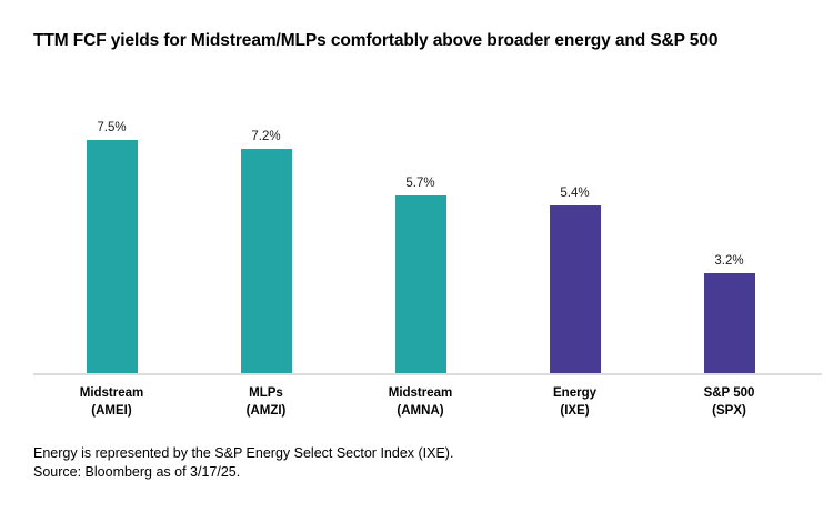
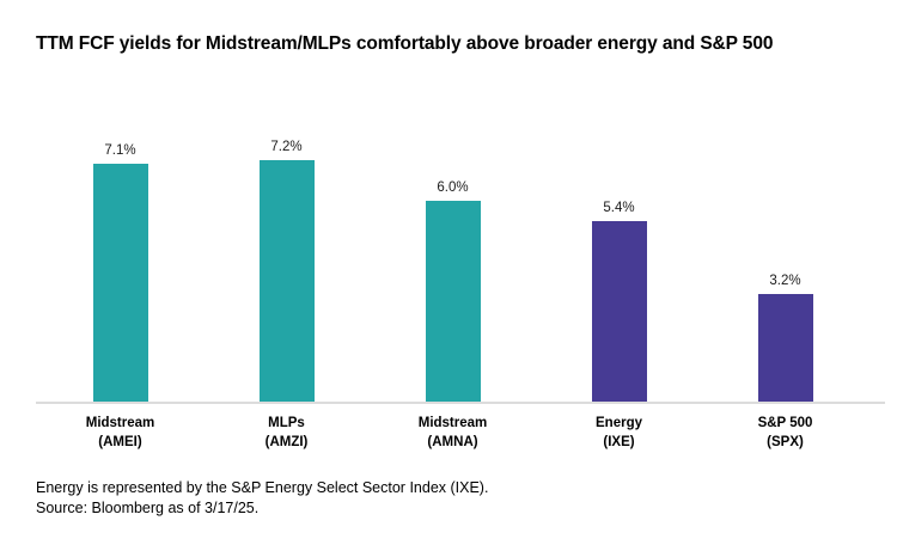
Midstream (AMEI): 7.5% -> 7.1%
Midstream (AMNA): 5.7% -> 6.0%
